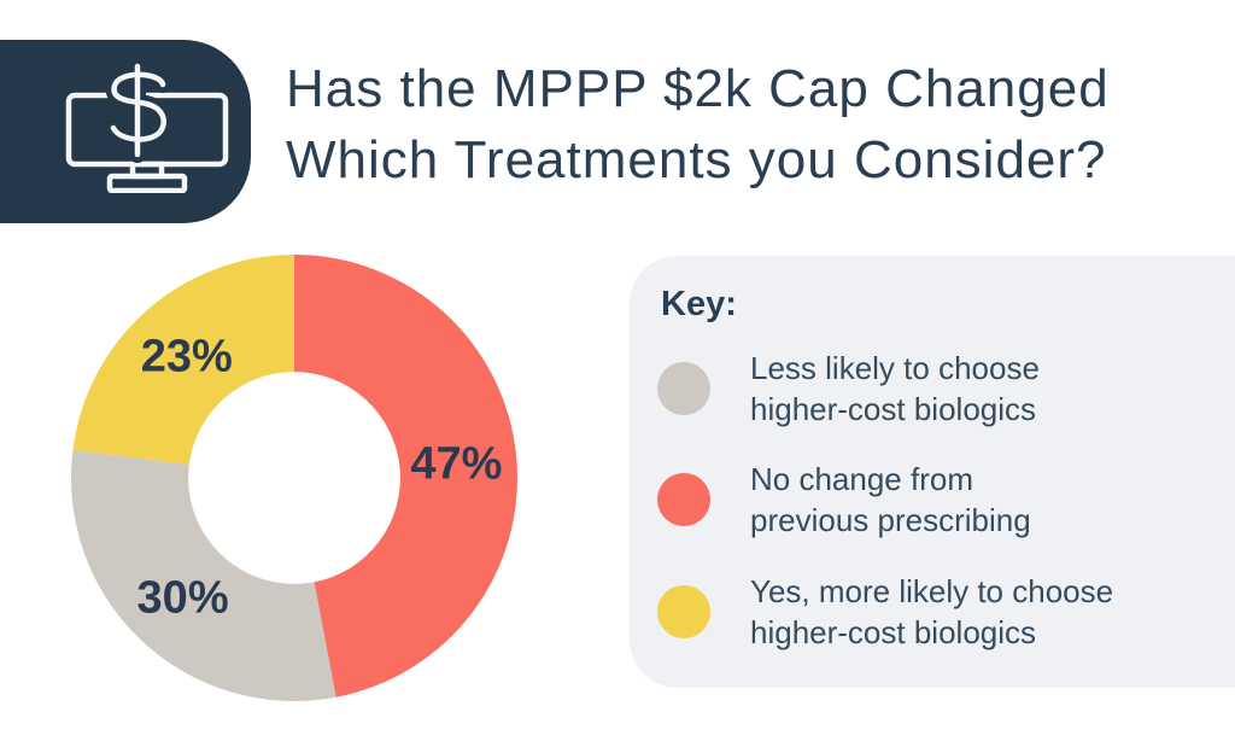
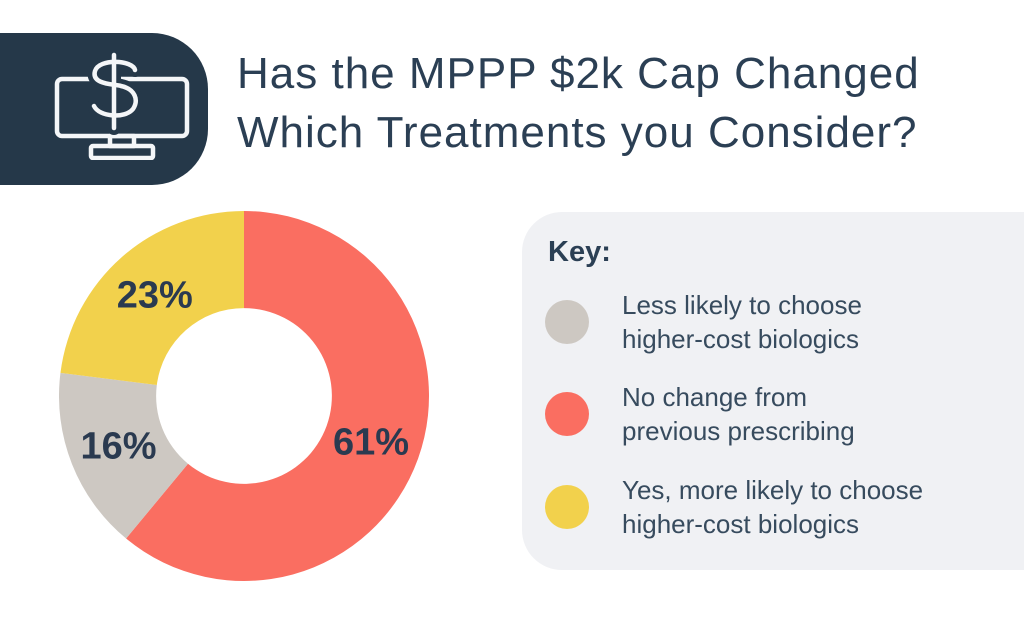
No change from previous prescribing: 47% -> 61%
Less likely to choose higher-cost biologics: 30% -> 16%
